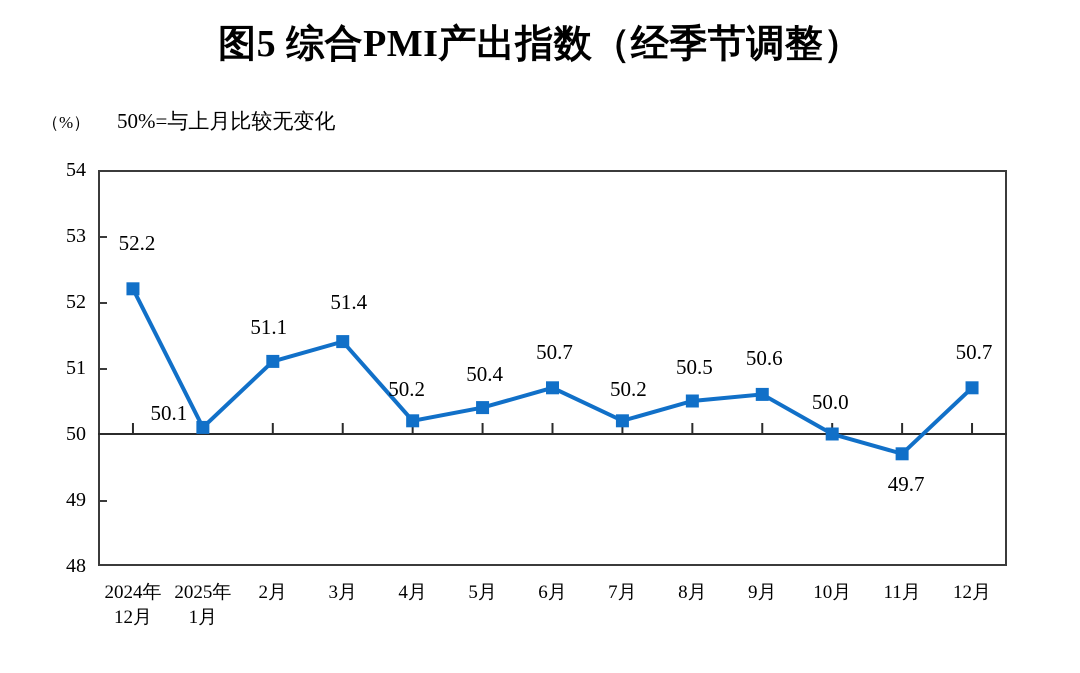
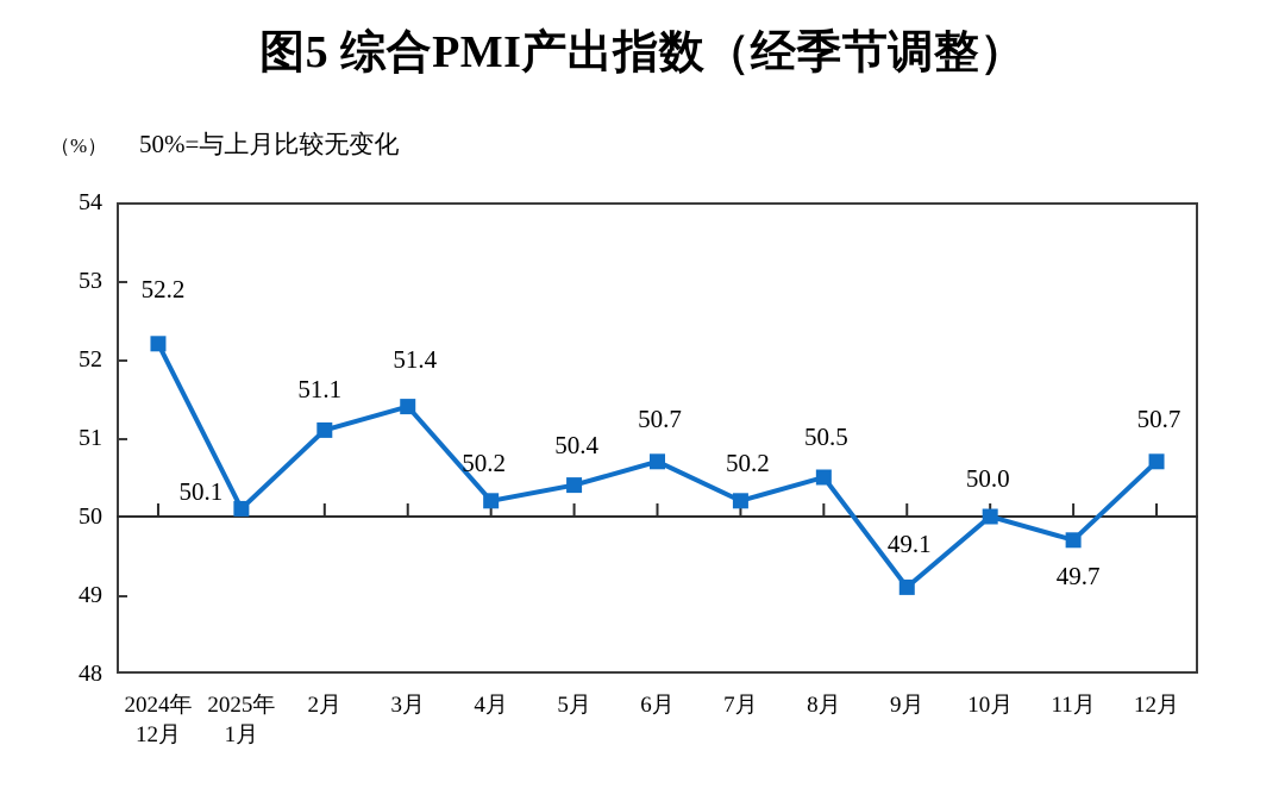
9月: 50.6 -> 49.1
